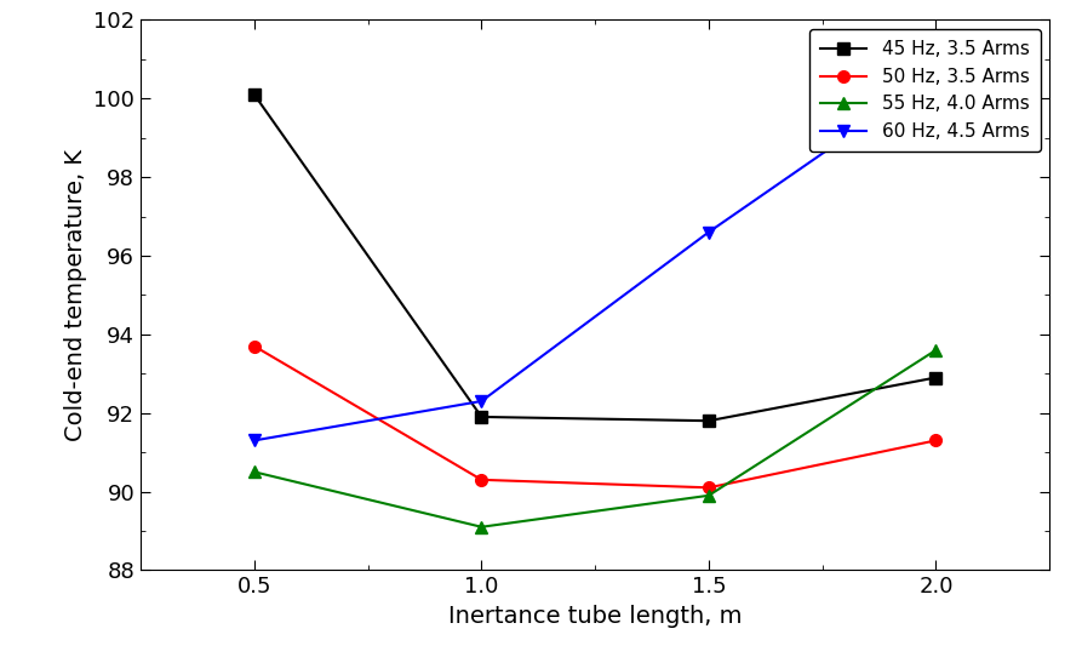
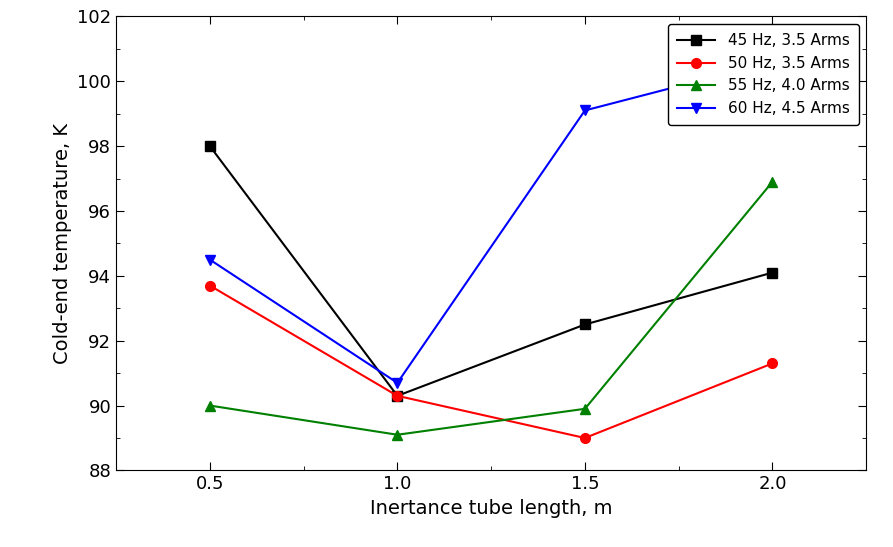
45 Hz, 3.5 Arms/0.5: 100.1 -> 98.0
55 Hz, 4.0 Arms/0.5: 90.5 -> 90.0
60 Hz, 4.5 Arms/0.5: 91.3 -> 94.5
45 Hz, 3.5 Arms/1.0: 91.9 -> 90.3
60 Hz, 4.5 Arms/1.0: 92.3 -> 90.7
45 Hz, 3.5 Arms/1.5: 91.8 -> 92.5
50 Hz, 3.5 Arms/1.5: 90.1 -> 89.0
60 Hz, 4.5 Arms/1.5: 96.6 -> 99.1
45 Hz, 3.5 Arms/2.0: 92.9 -> 94.1
55 Hz, 4.0 Arms/2.0: 93.6 -> 96.9
